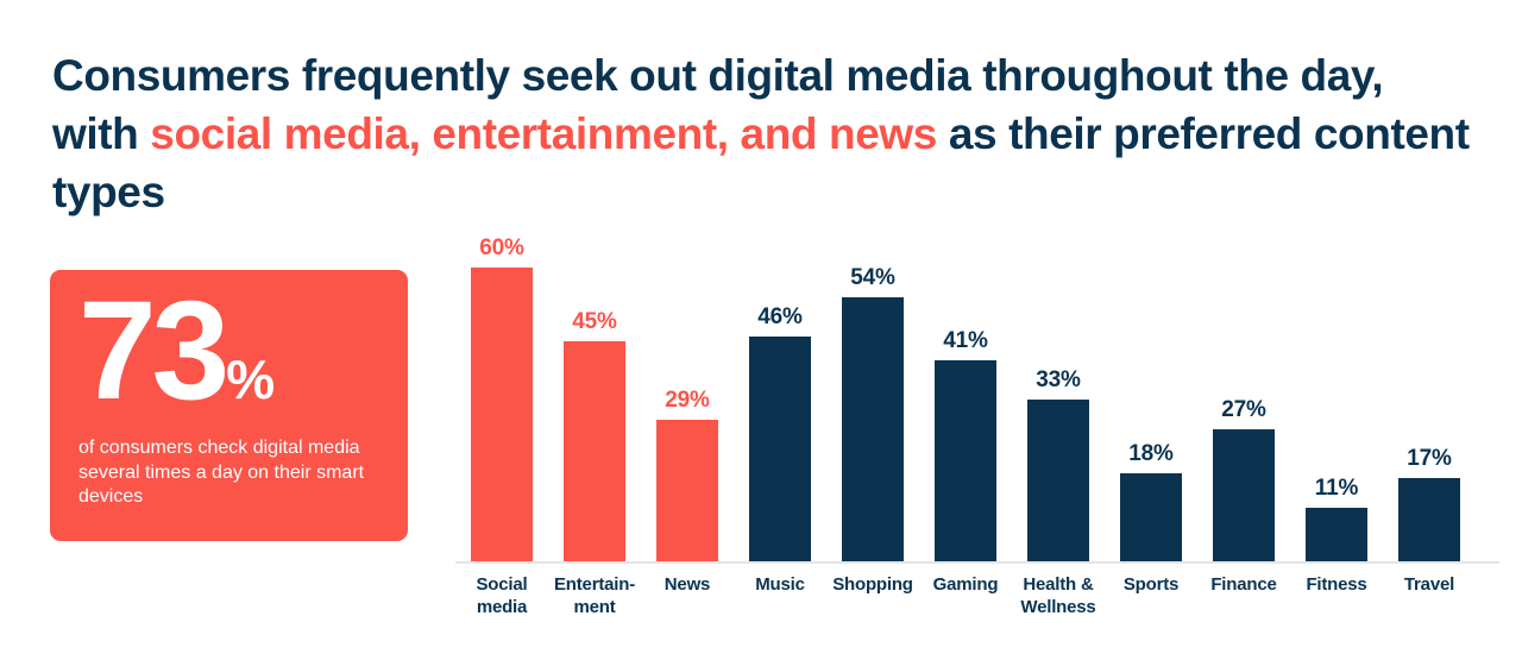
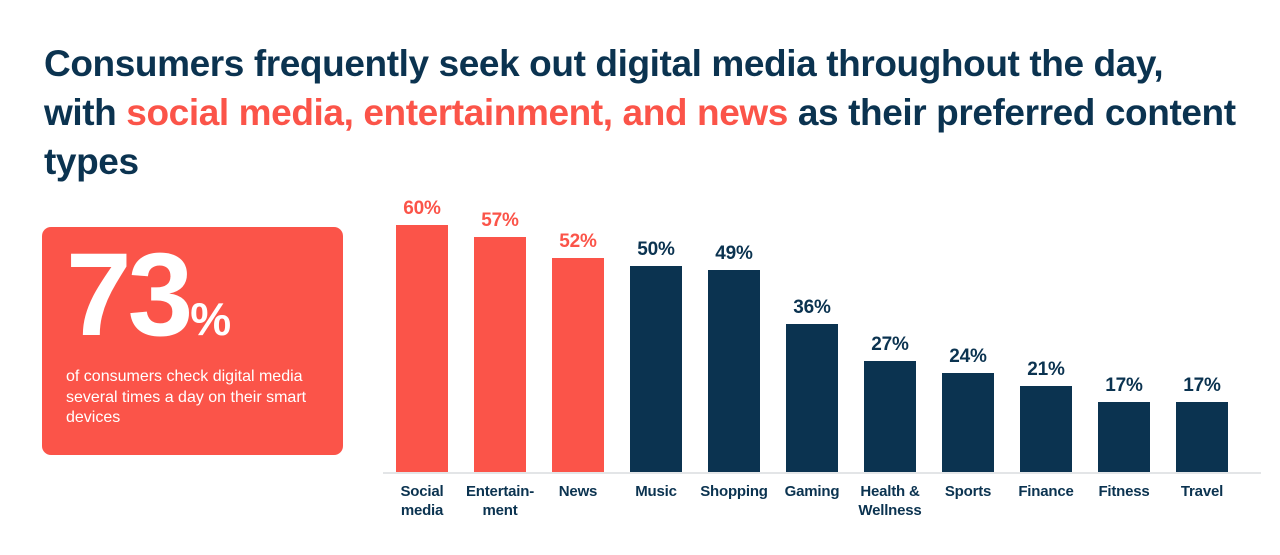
Entertain-ment: 45% -> 57%
News: 29% -> 52%
Music: 46% -> 50%
Shopping: 54% -> 49%
Gaming: 41% -> 36%
Health & Wellness: 33% -> 27%
Sports: 18% -> 24%
Finance: 27% -> 21%
Fitness: 11% -> 17%
